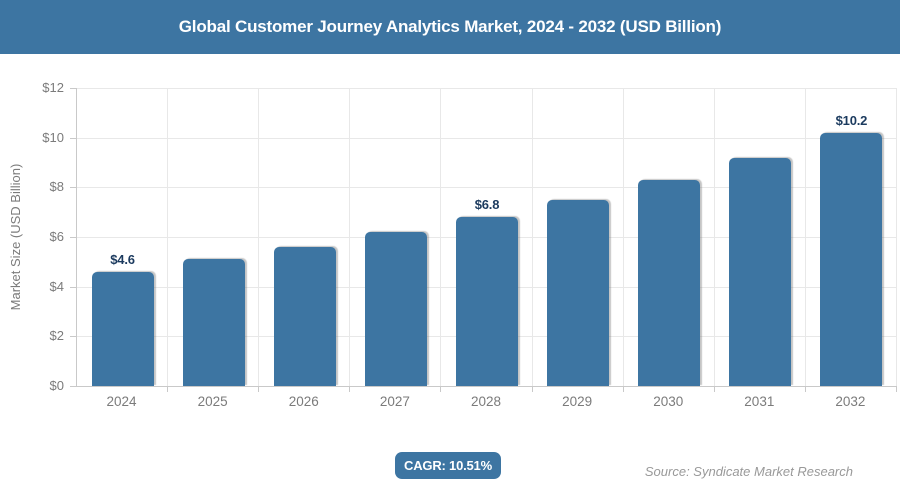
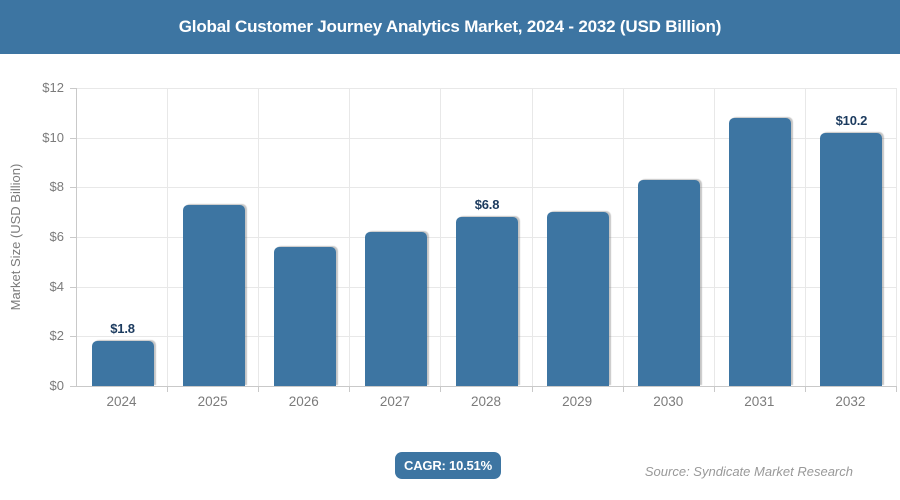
2024: $4.6 -> $1.8
2025: $5.1 -> $7.3
2029: $7.5 -> $7.0
2031: $9.2 -> $10.8
